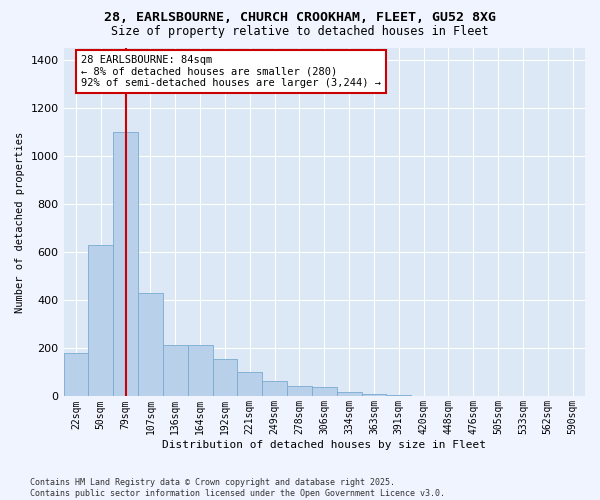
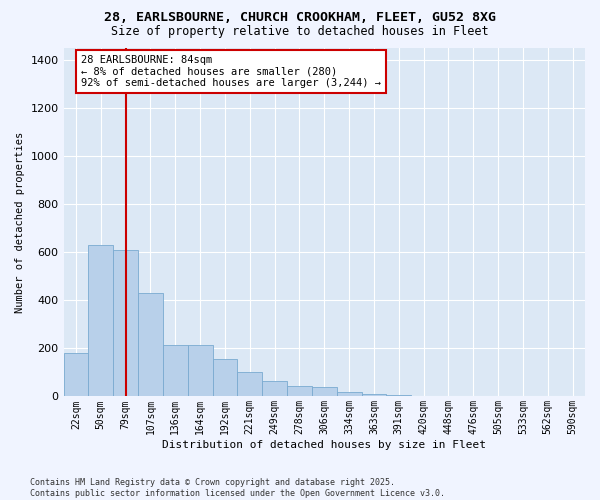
79sqm: 1100 -> 610
